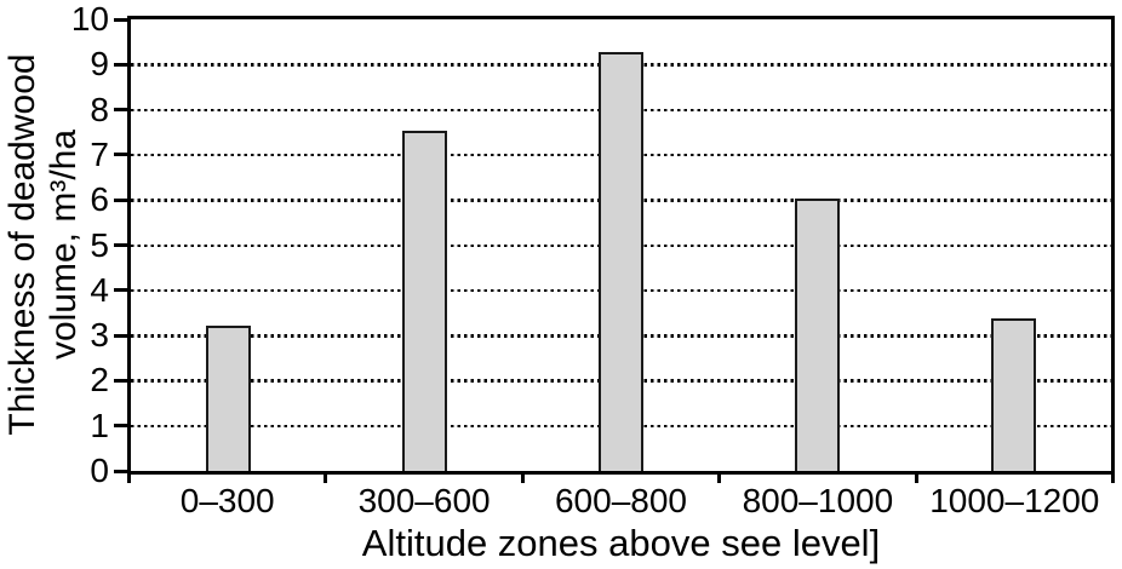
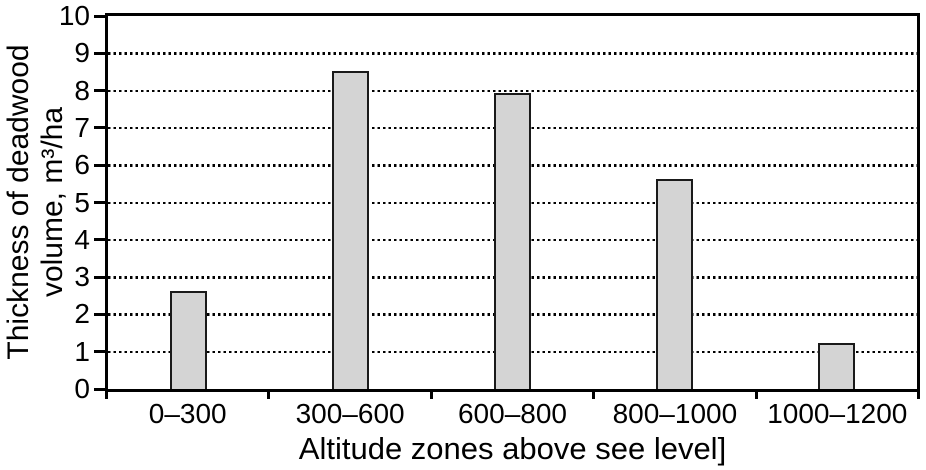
0–300: 3.2 -> 2.6
300–600: 7.5 -> 8.5
600–800: 9.2 -> 7.9
800–1000: 6.0 -> 5.6
1000–1200: 3.4 -> 1.2
